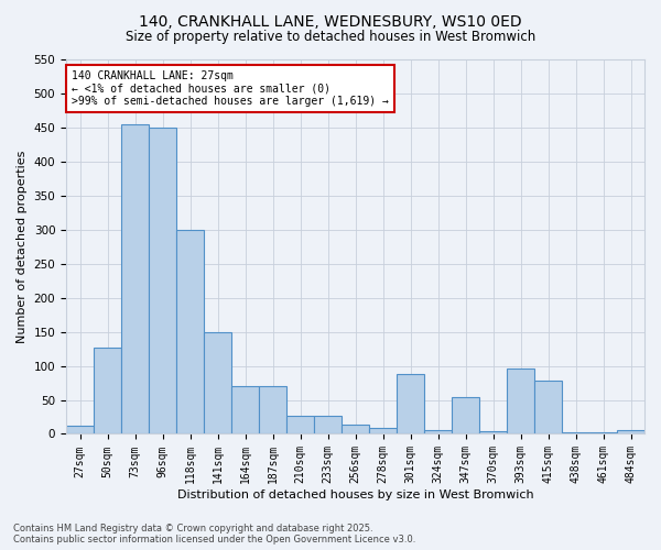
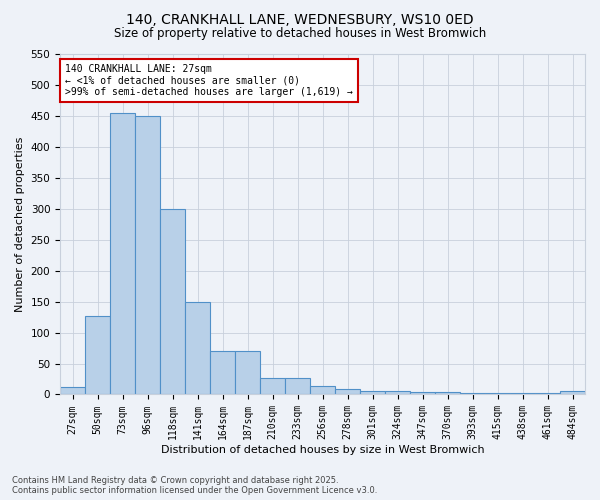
301sqm: 88 -> 6
347sqm: 54 -> 4
393sqm: 96 -> 3
415sqm: 78 -> 2
